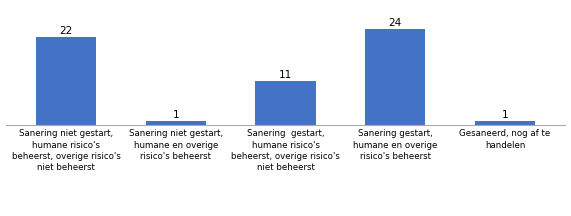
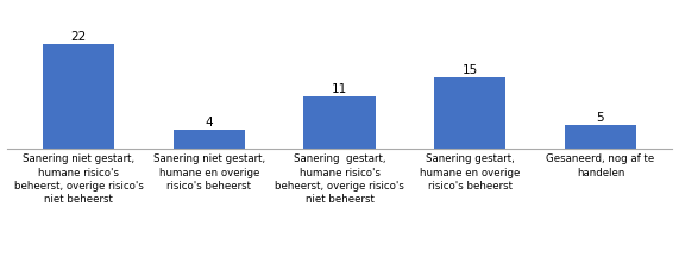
Sanering niet gestart, humane en overige risico's beheerst: 1 -> 4
Sanering gestart, humane en overige risico's beheerst: 24 -> 15
Gesaneerd, nog af te handelen: 1 -> 5
